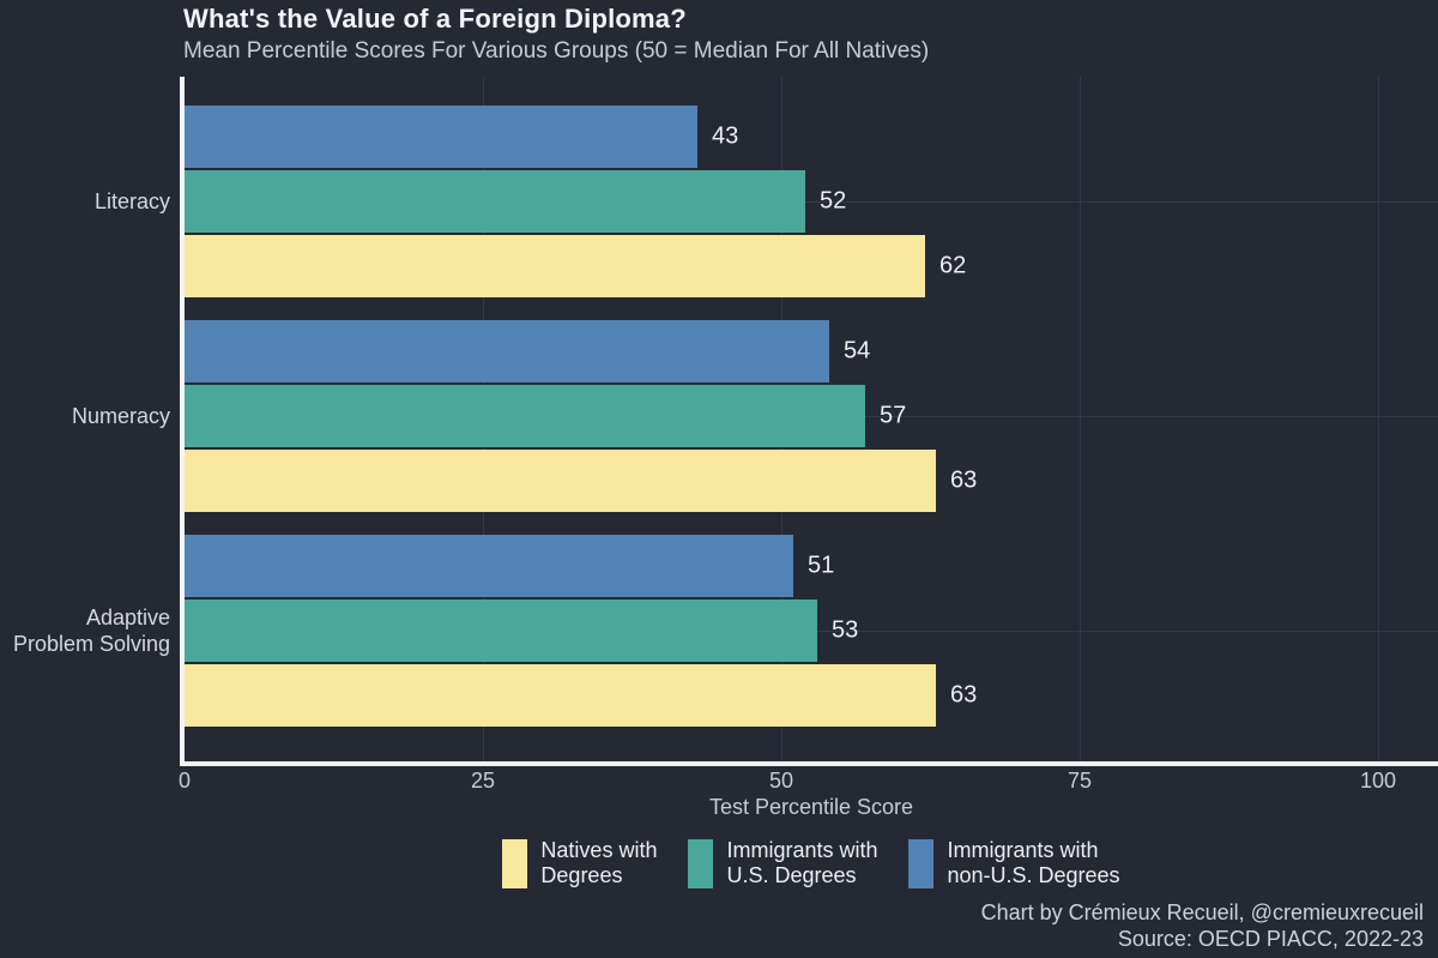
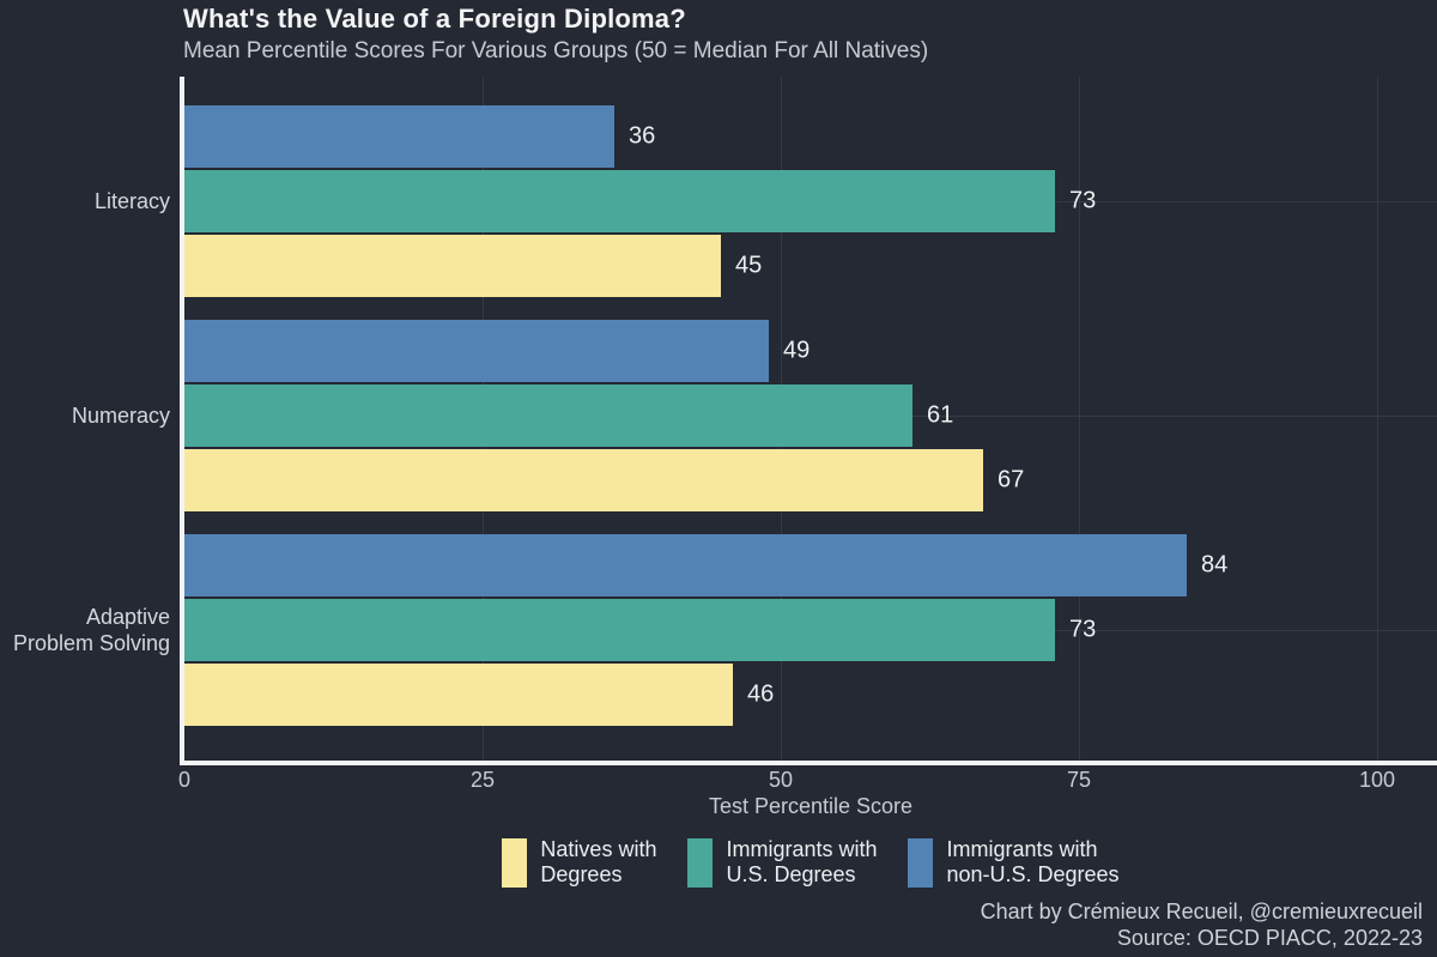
Natives with Degrees/Literacy: 62 -> 45
Immigrants with U.S. Degrees/Literacy: 52 -> 73
Immigrants with non-U.S. Degrees/Literacy: 43 -> 36
Natives with Degrees/Numeracy: 63 -> 67
Immigrants with U.S. Degrees/Numeracy: 57 -> 61
Immigrants with non-U.S. Degrees/Numeracy: 54 -> 49
Natives with Degrees/Adaptive Problem Solving: 63 -> 46
Immigrants with U.S. Degrees/Adaptive Problem Solving: 53 -> 73
Immigrants with non-U.S. Degrees/Adaptive Problem Solving: 51 -> 84
